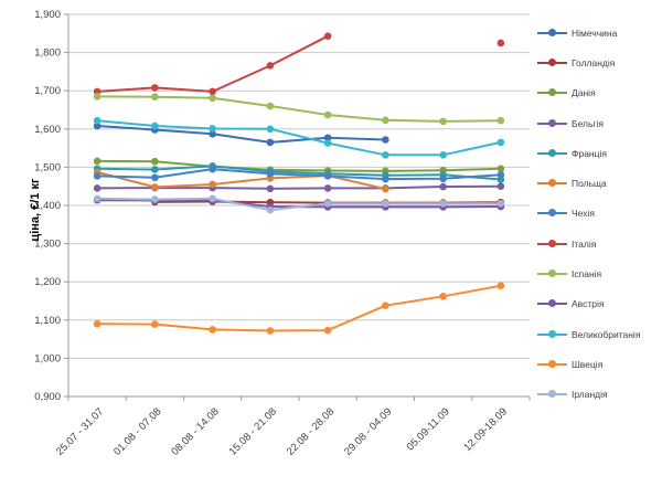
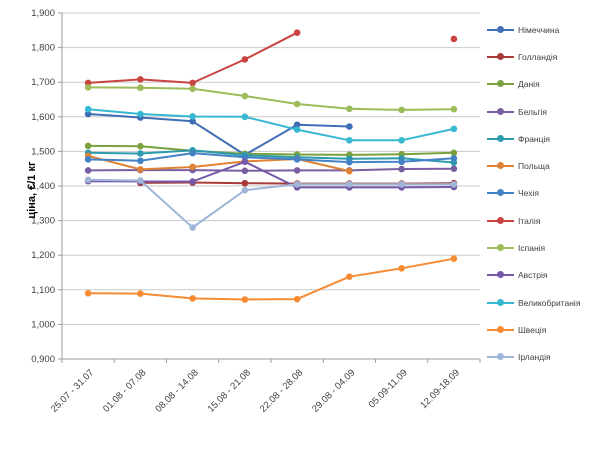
Ірландія/08.08 - 14.08: 1420 -> 1280
Німеччина/15.08 - 21.08: 1560 -> 1490
Австрія/15.08 - 21.08: 1400 -> 1470
